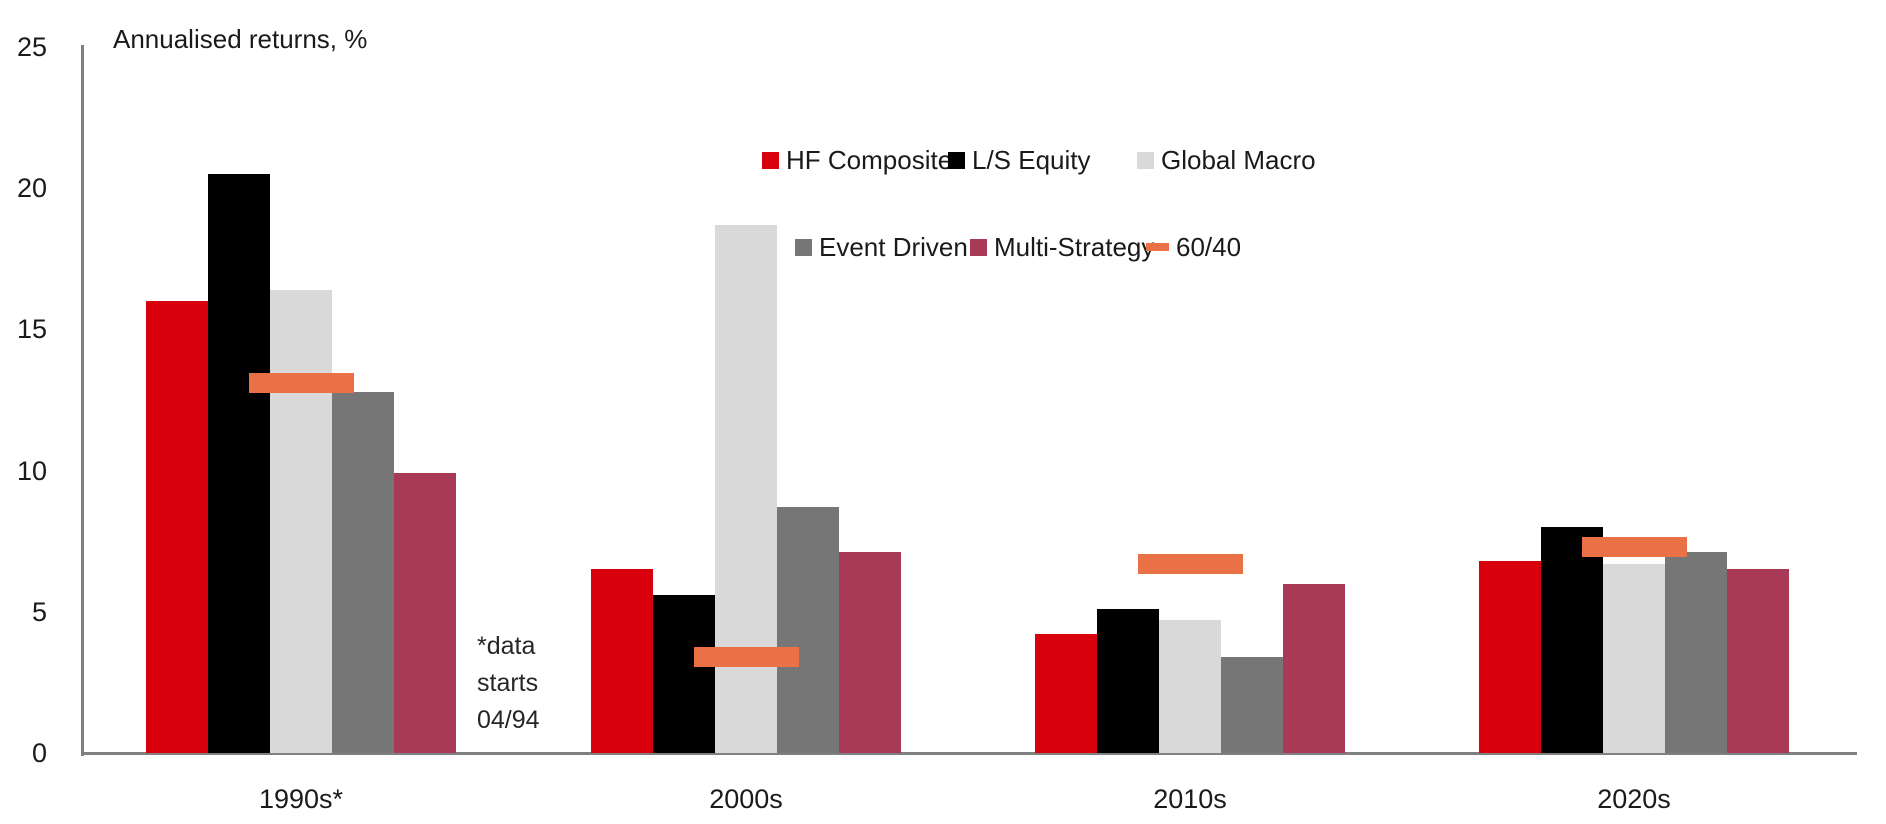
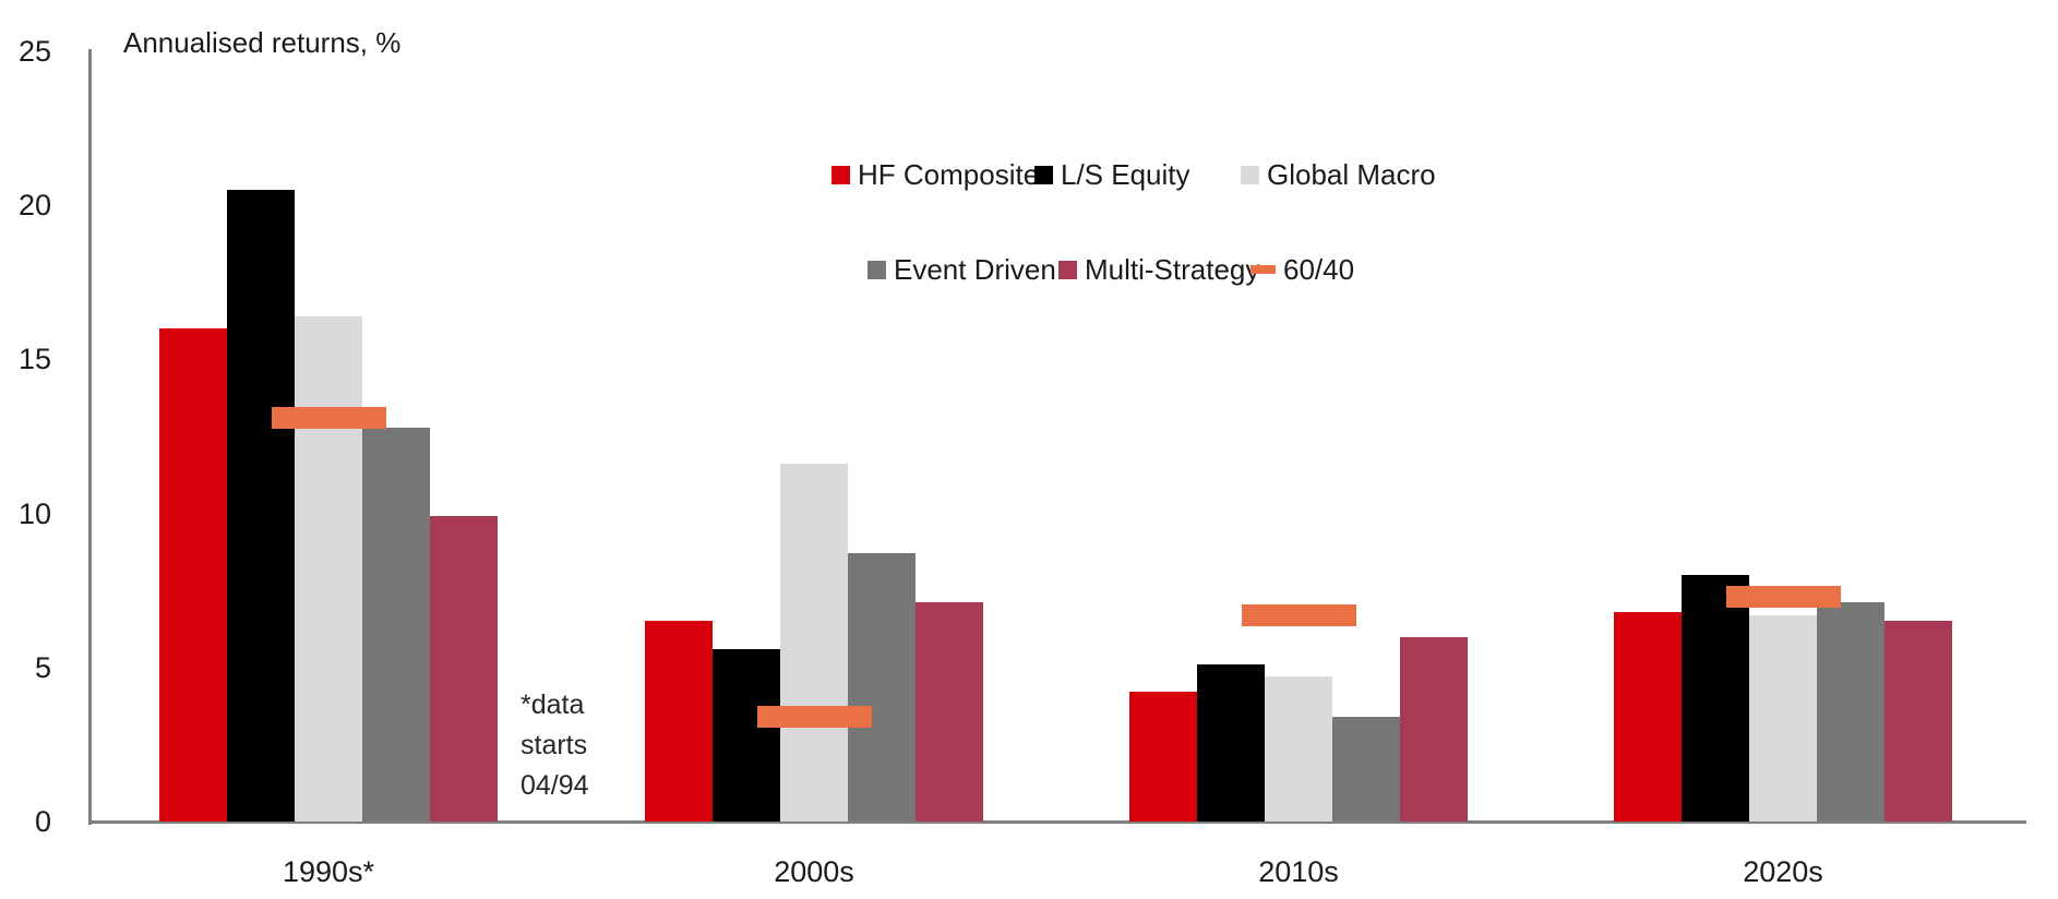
Global Macro/2000s: 18.7 -> 11.6
